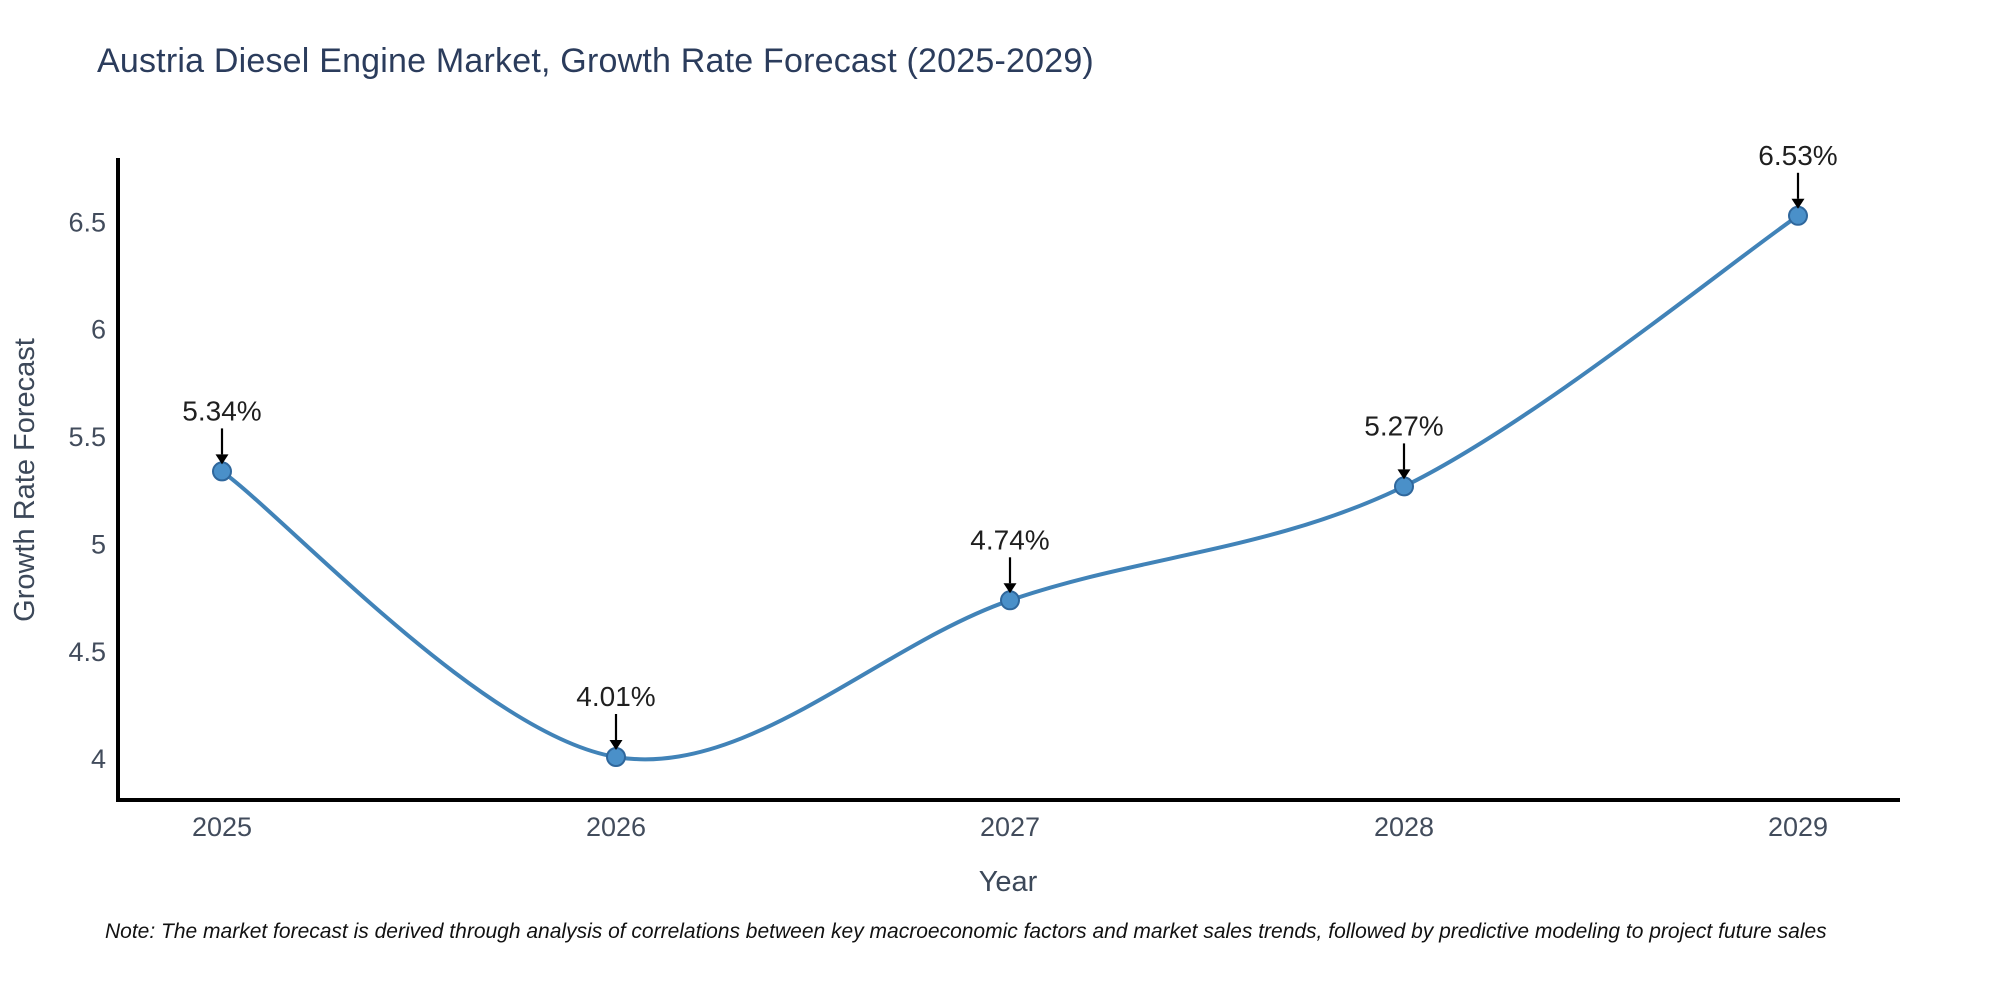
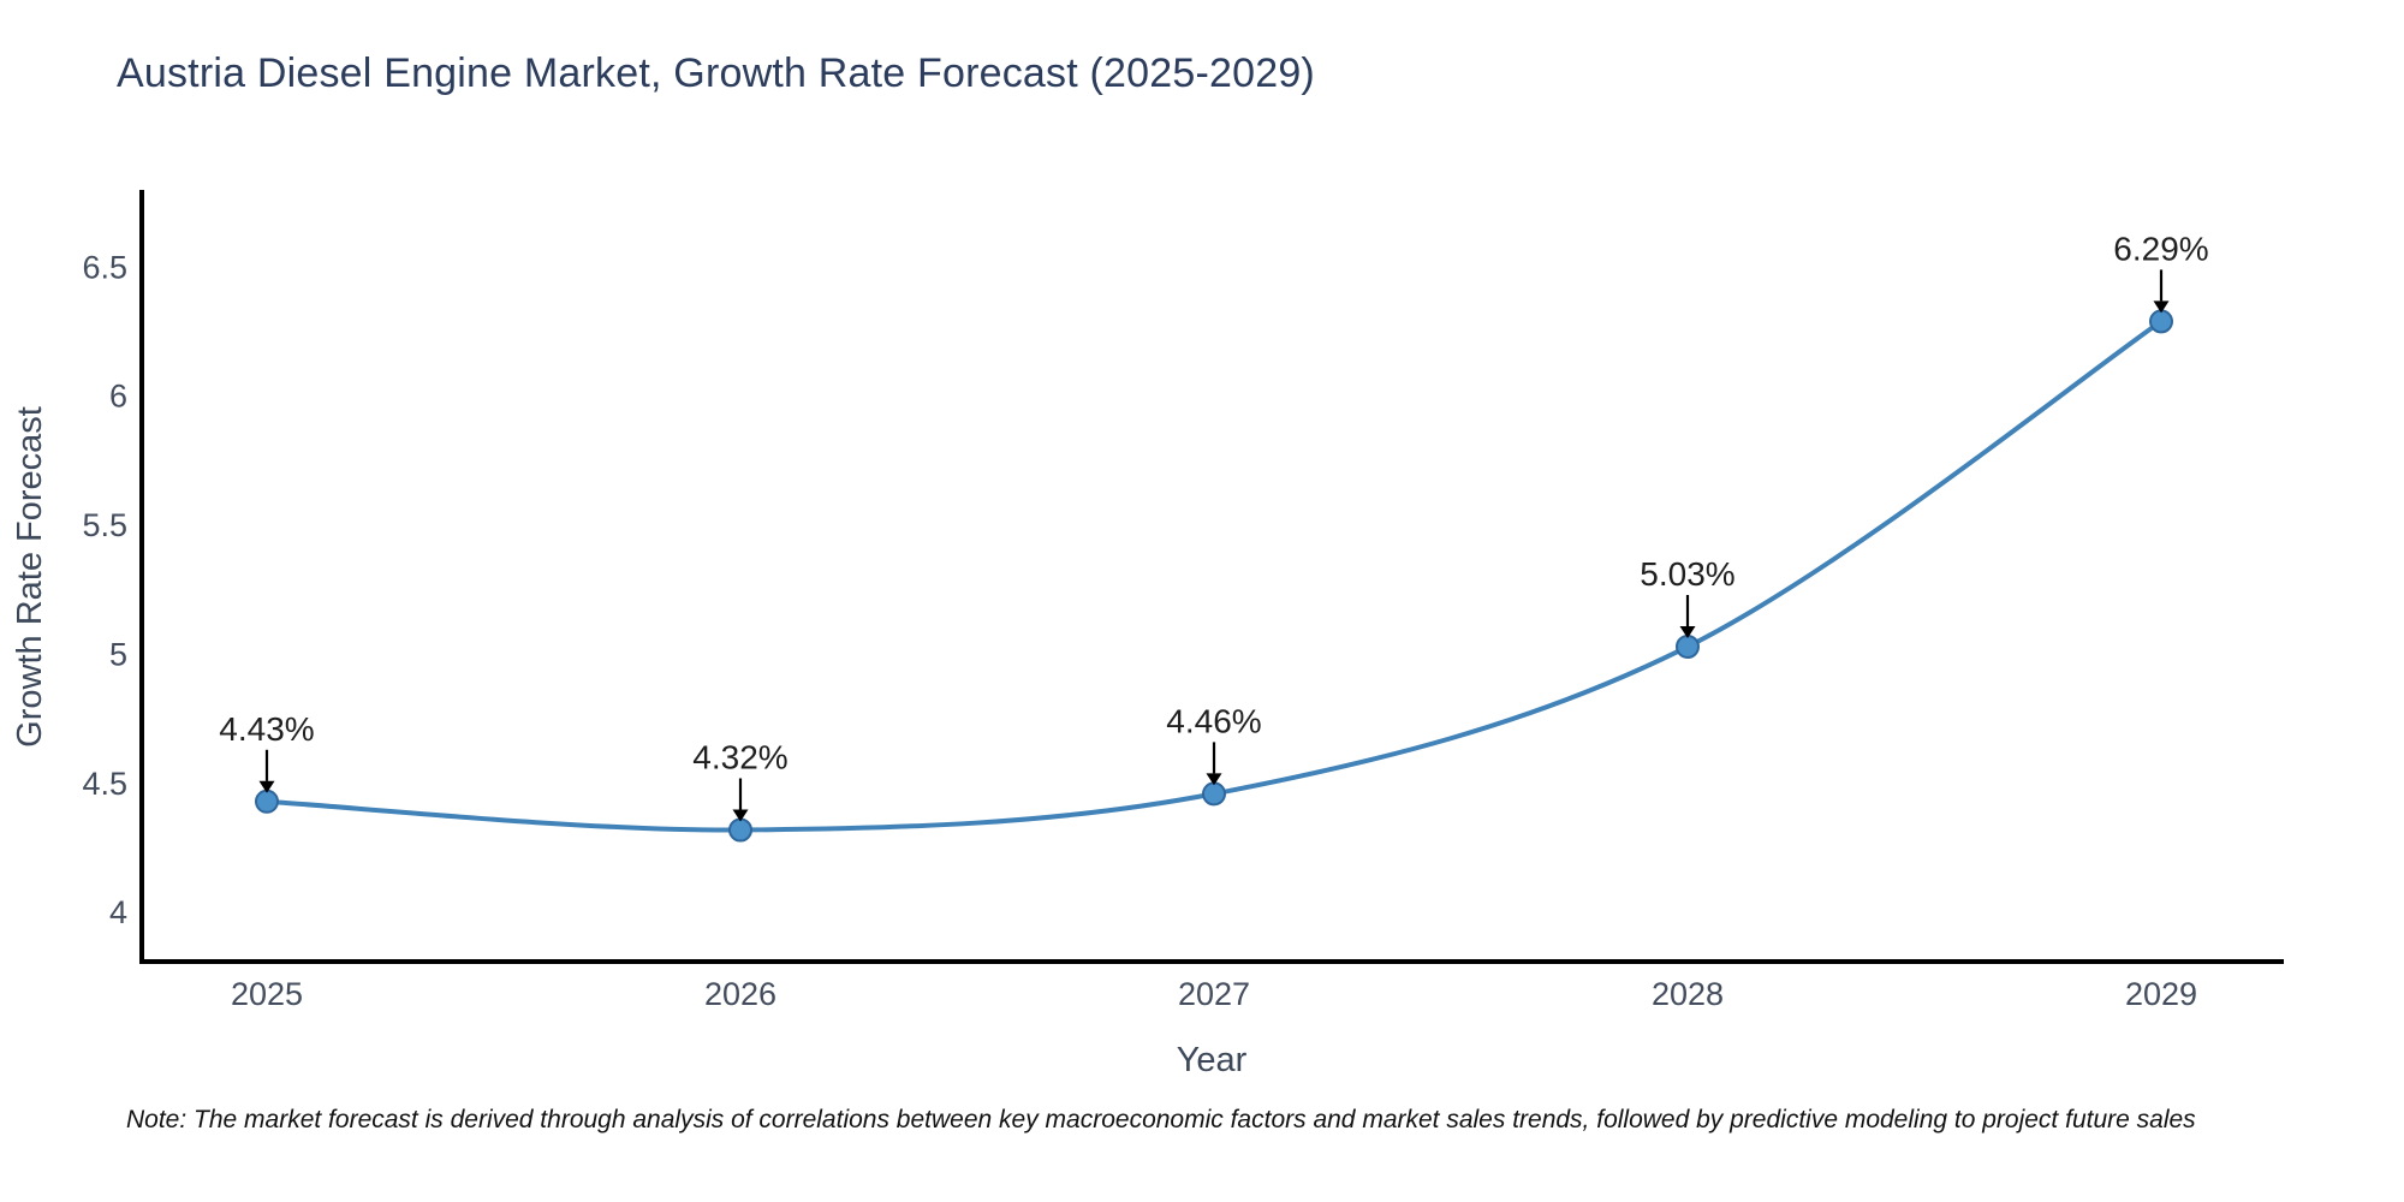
2025: 5.34% -> 4.43%
2026: 4.01% -> 4.32%
2027: 4.74% -> 4.46%
2028: 5.27% -> 5.03%
2029: 6.53% -> 6.29%
